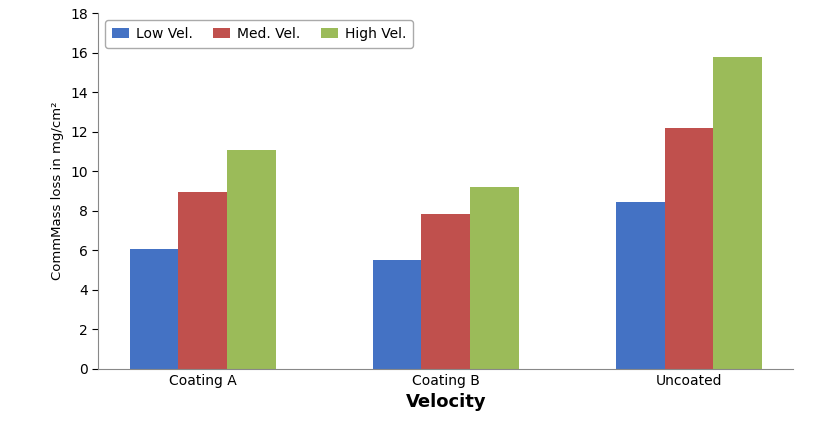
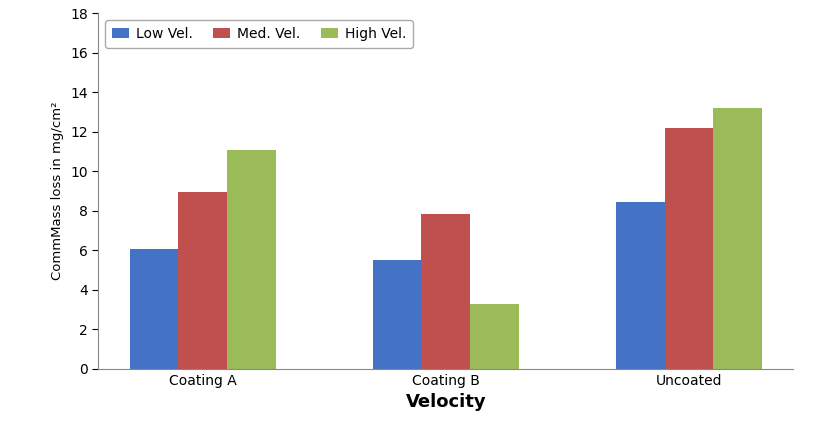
High Vel./Coating B: 9.2 -> 3.3
High Vel./Uncoated: 15.8 -> 13.2
